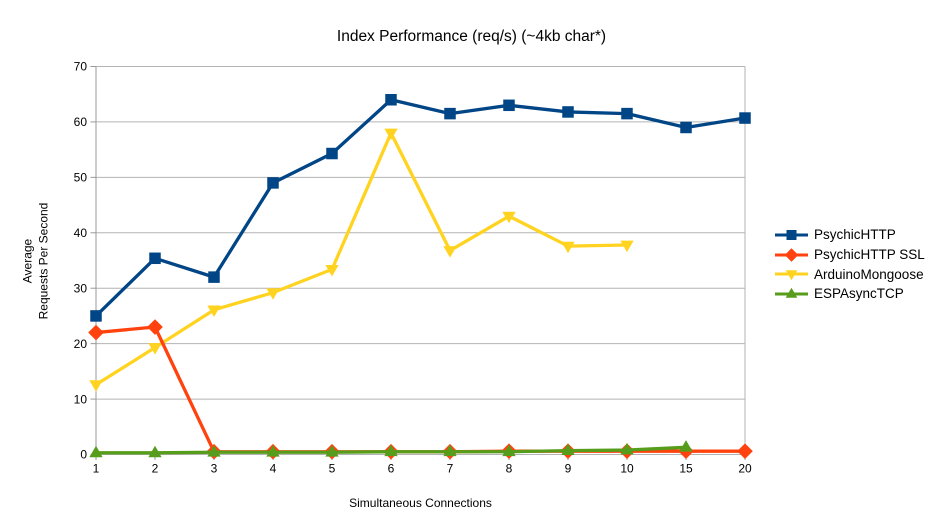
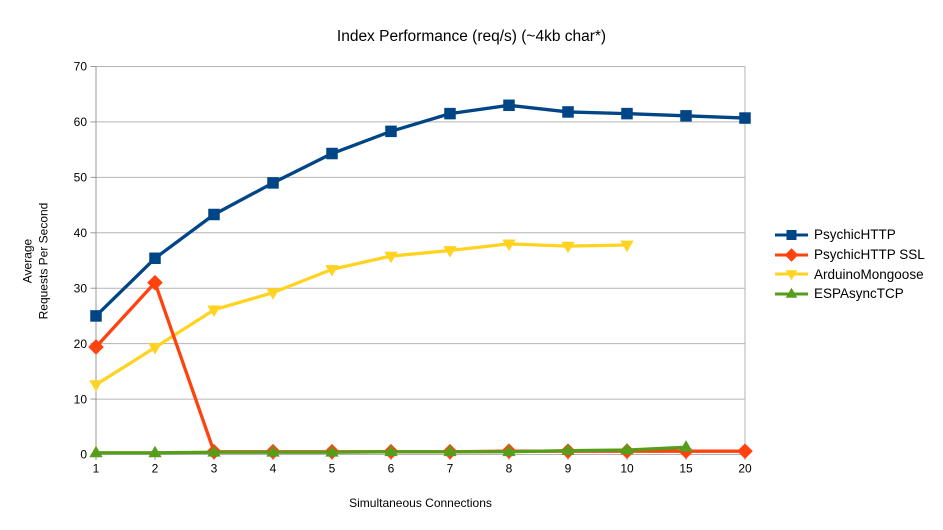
PsychicHTTP SSL/1: 22 -> 19
PsychicHTTP SSL/2: 23 -> 31
PsychicHTTP/3: 32 -> 43
PsychicHTTP/6: 64 -> 58
ArduinoMongoose/6: 58 -> 36
ArduinoMongoose/8: 43 -> 38
PsychicHTTP/15: 59 -> 61
